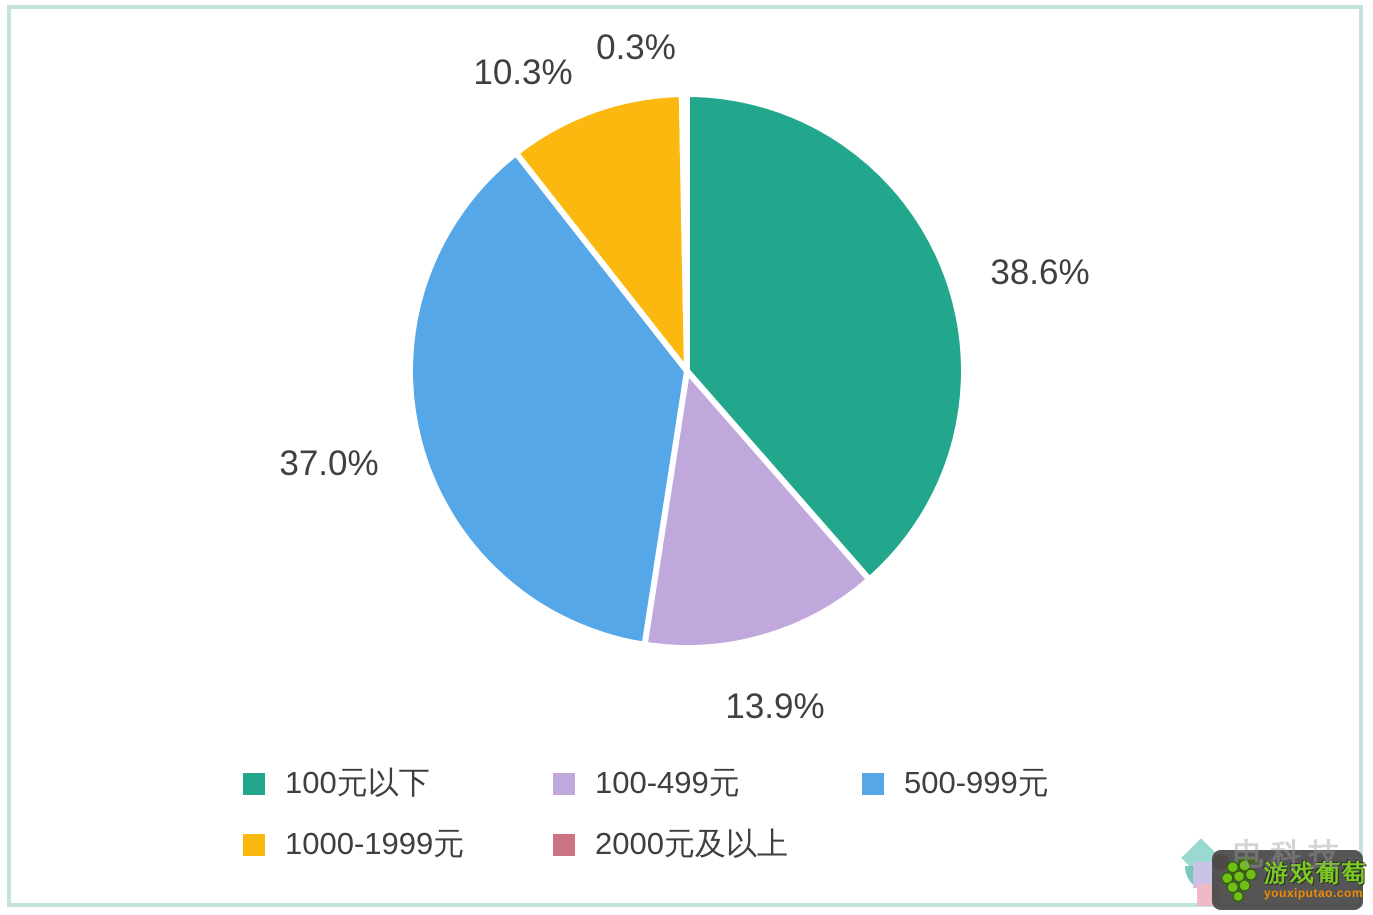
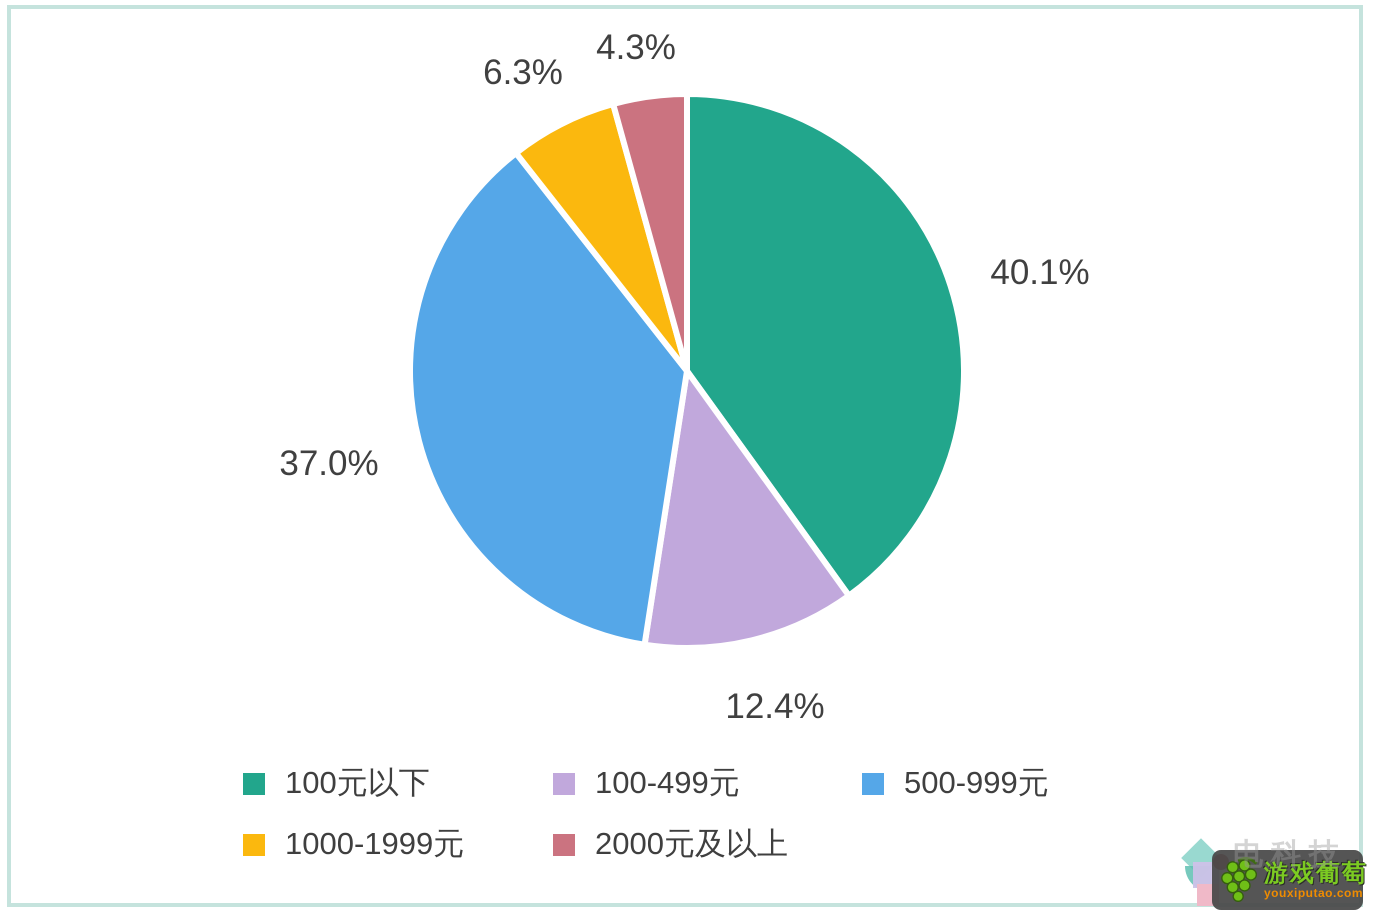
100元以下: 38.6% -> 40.1%
100-499元: 13.9% -> 12.4%
1000-1999元: 10.3% -> 6.3%
2000元及以上: 0.3% -> 4.3%
